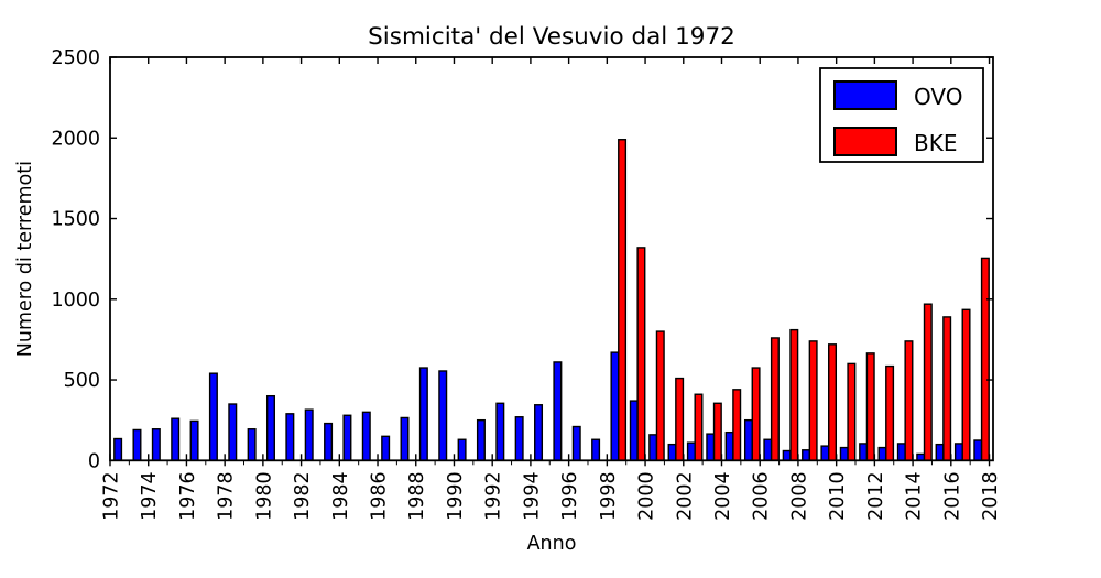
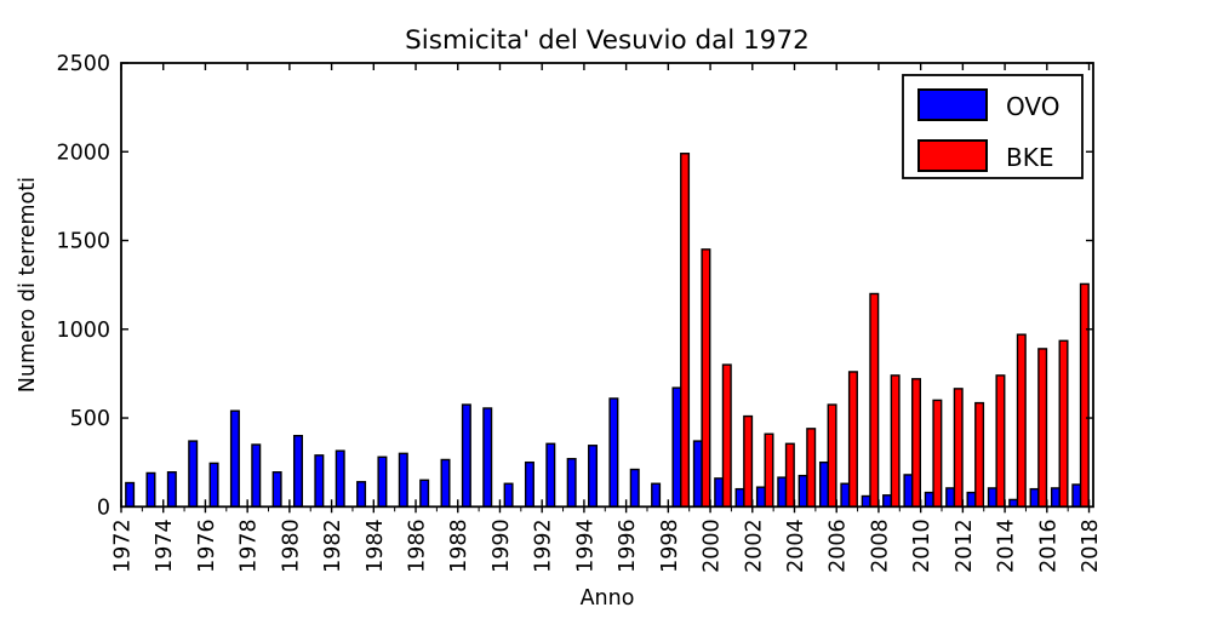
OVO/1976: 260 -> 370
OVO/1984: 230 -> 140
BKE/2000: 1320 -> 1450
BKE/2008: 810 -> 1200
OVO/2010: 90 -> 180
